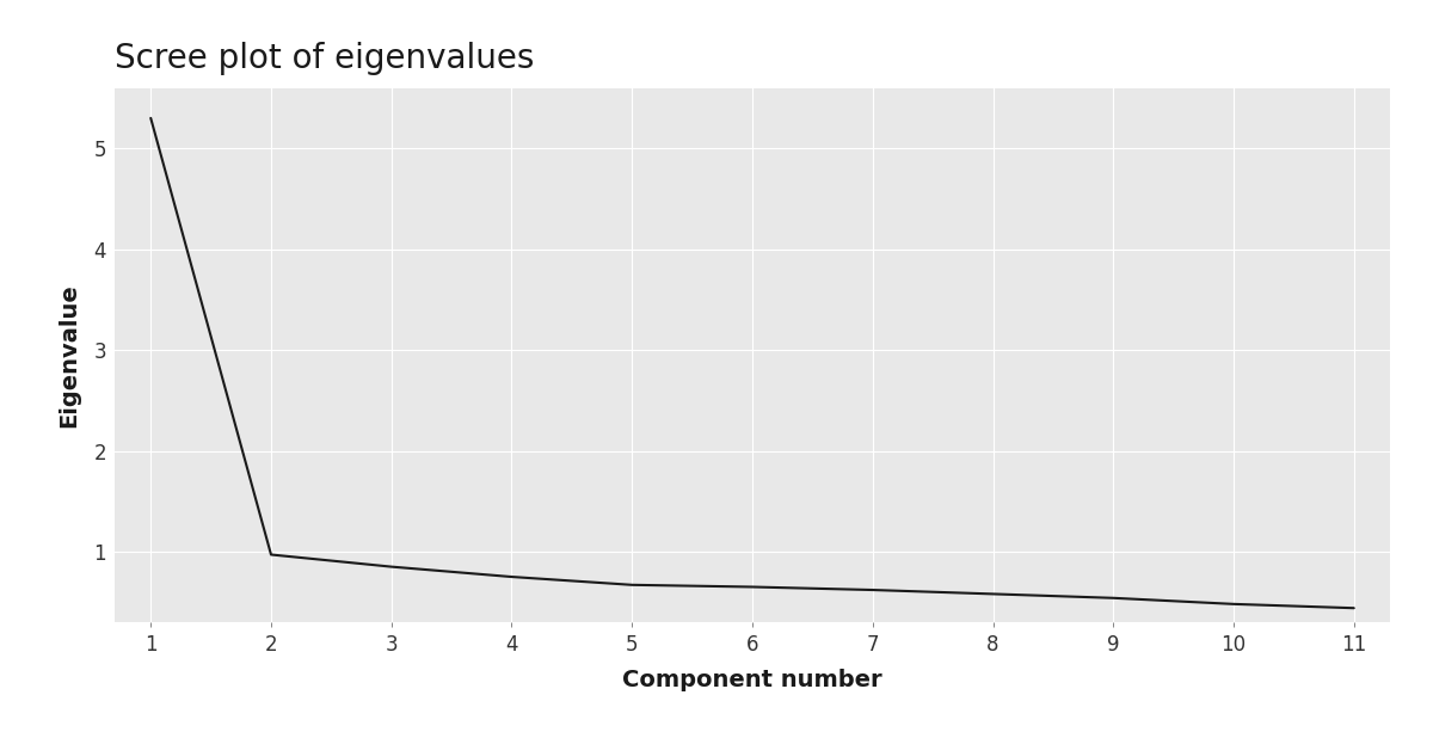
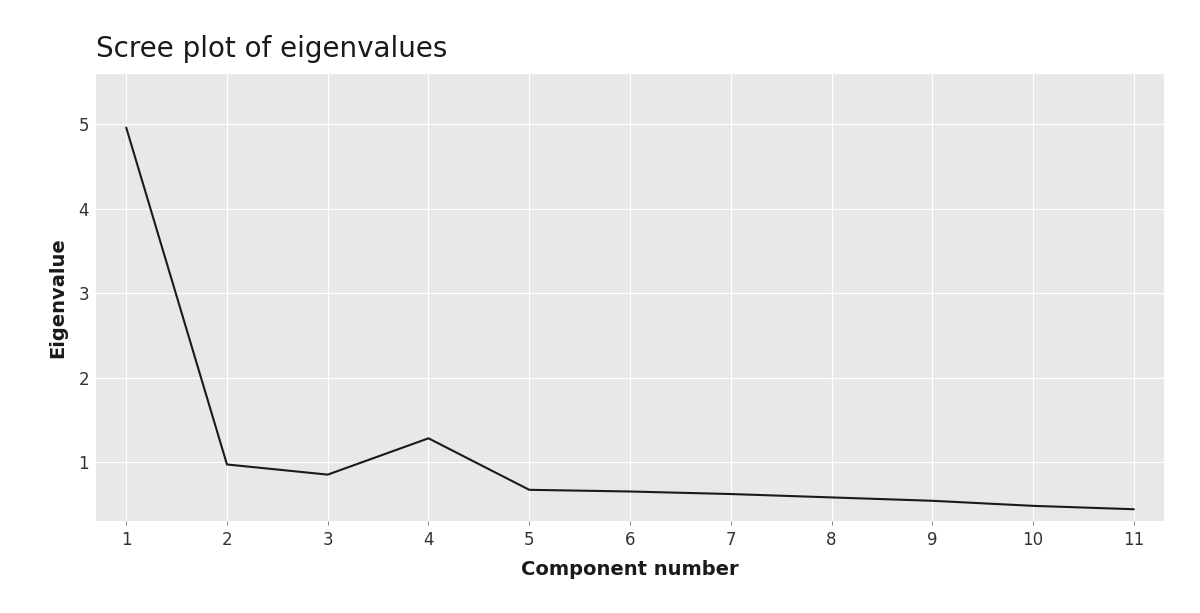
1: 5.30 -> 4.96
4: 0.75 -> 1.28
